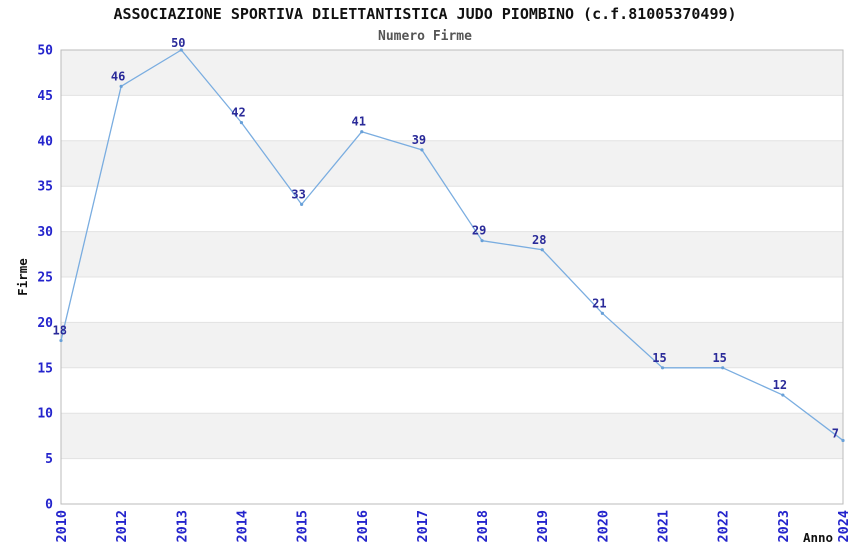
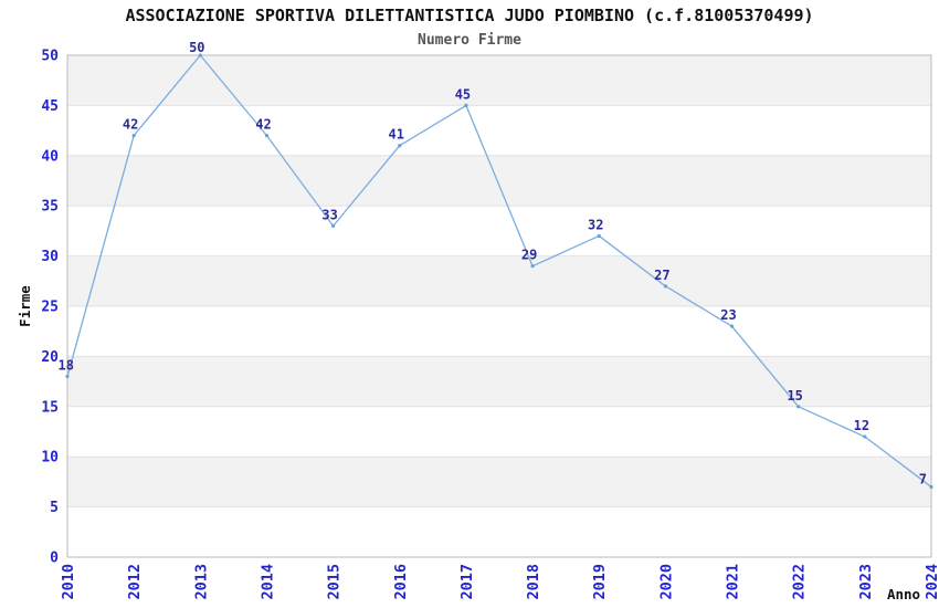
2012: 46 -> 42
2017: 39 -> 45
2019: 28 -> 32
2020: 21 -> 27
2021: 15 -> 23
